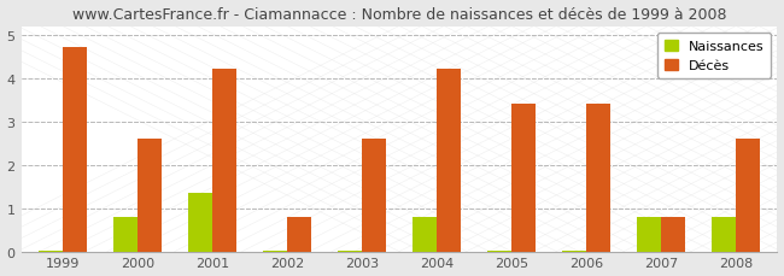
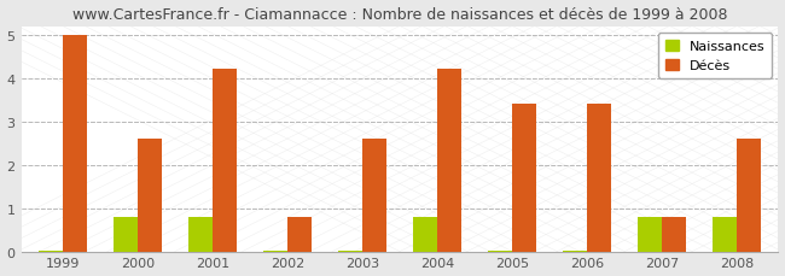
Décès/1999: 4.7 -> 5.0
Naissances/2001: 1.35 -> 0.80
